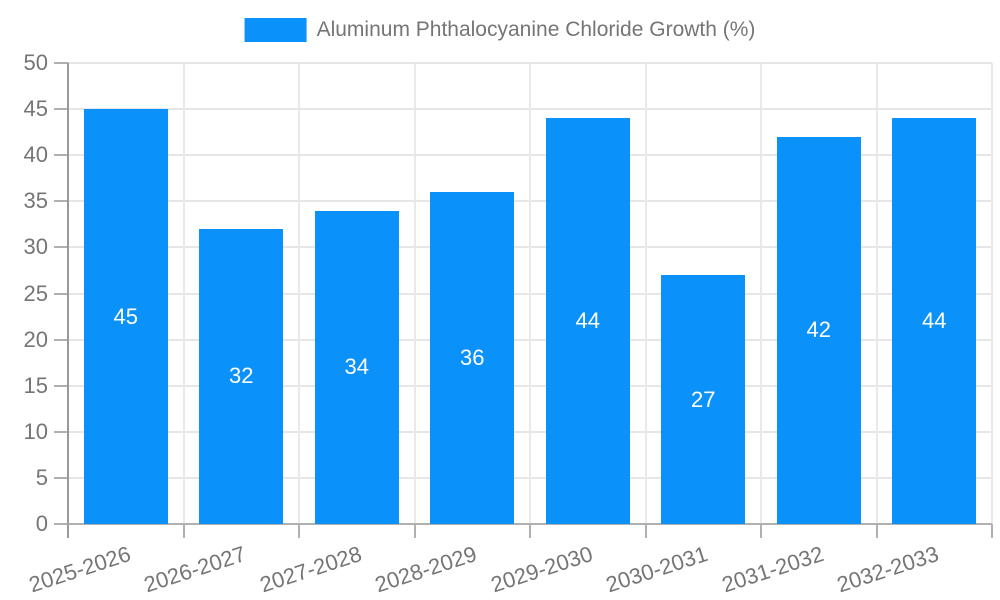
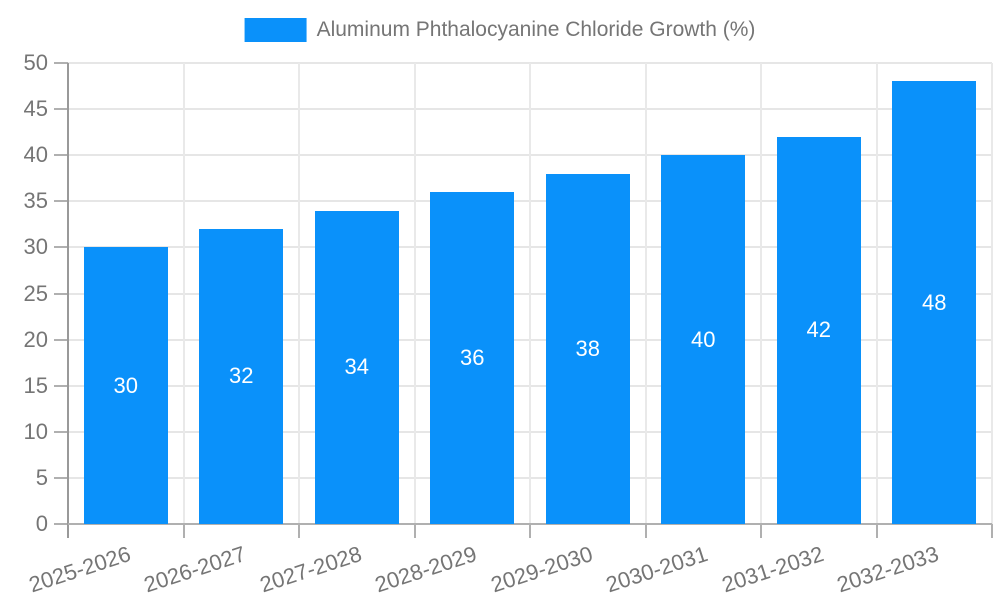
2025-2026: 45 -> 30
2029-2030: 44 -> 38
2030-2031: 27 -> 40
2032-2033: 44 -> 48
